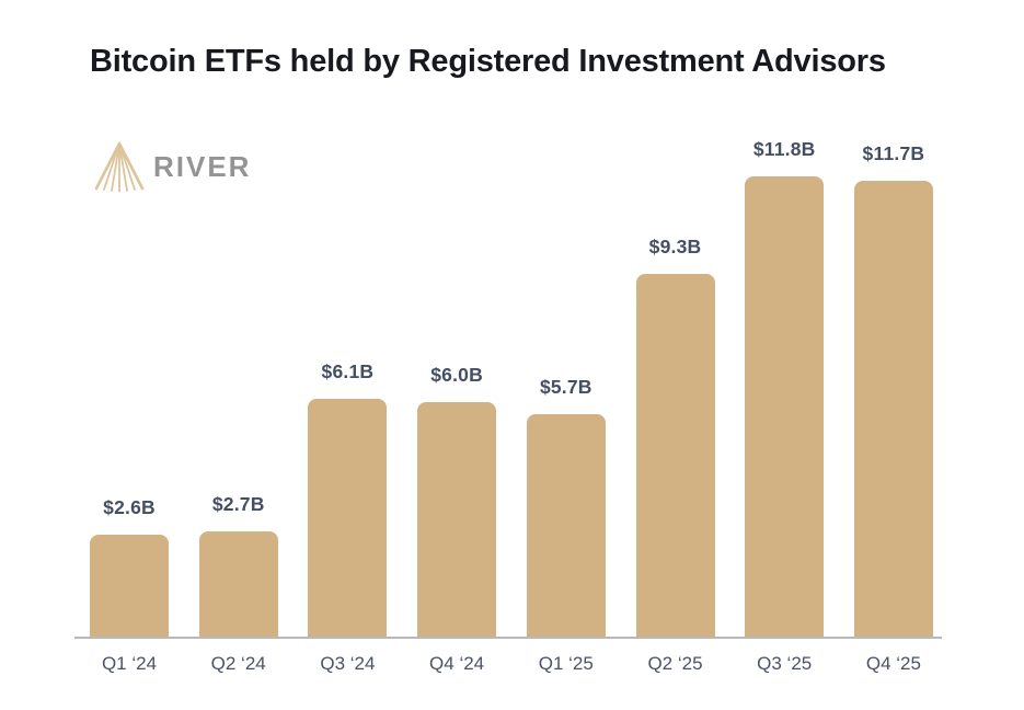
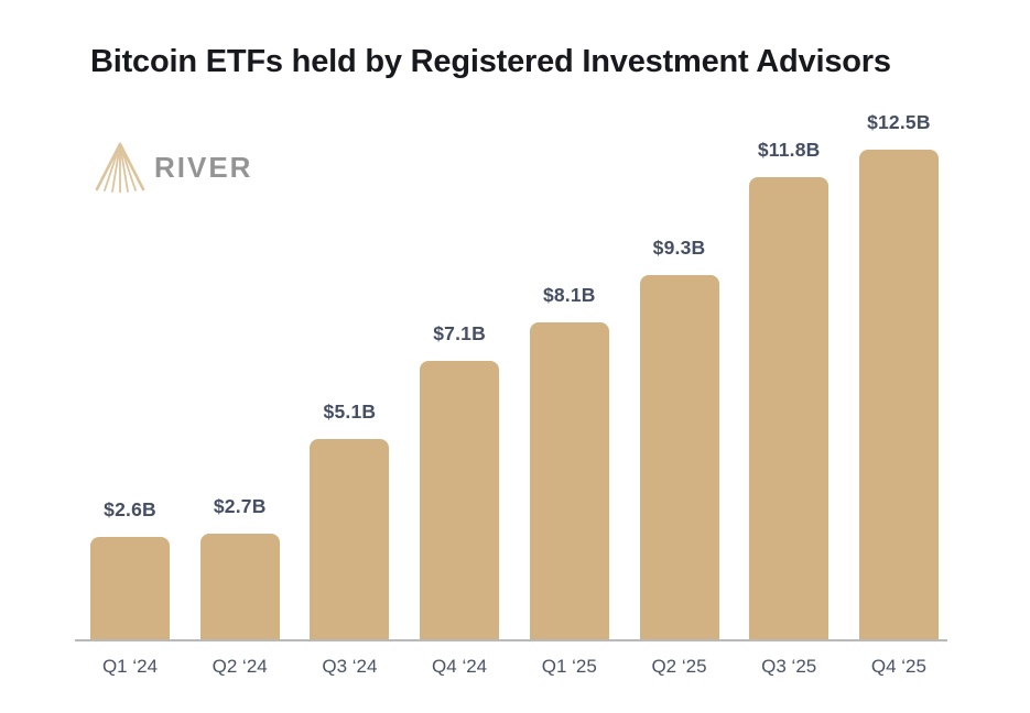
Q3 ‘24: $6.1B -> $5.1B
Q4 ‘24: $6.0B -> $7.1B
Q1 ‘25: $5.7B -> $8.1B
Q4 ‘25: $11.7B -> $12.5B
